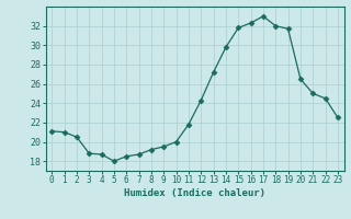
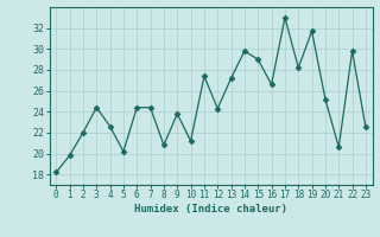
0: 21.1 -> 18.2
1: 21.0 -> 19.8
2: 20.5 -> 22.0
3: 18.8 -> 24.4
4: 18.7 -> 22.6
5: 18.0 -> 20.2
6: 18.5 -> 24.4
7: 18.7 -> 24.4
8: 19.2 -> 20.8
9: 19.5 -> 23.8
10: 20.0 -> 21.2
11: 21.8 -> 27.4
15: 31.8 -> 29.0
16: 32.3 -> 26.6
18: 32.0 -> 28.2
20: 26.5 -> 25.2
21: 25.0 -> 20.6
22: 24.5 -> 29.8
